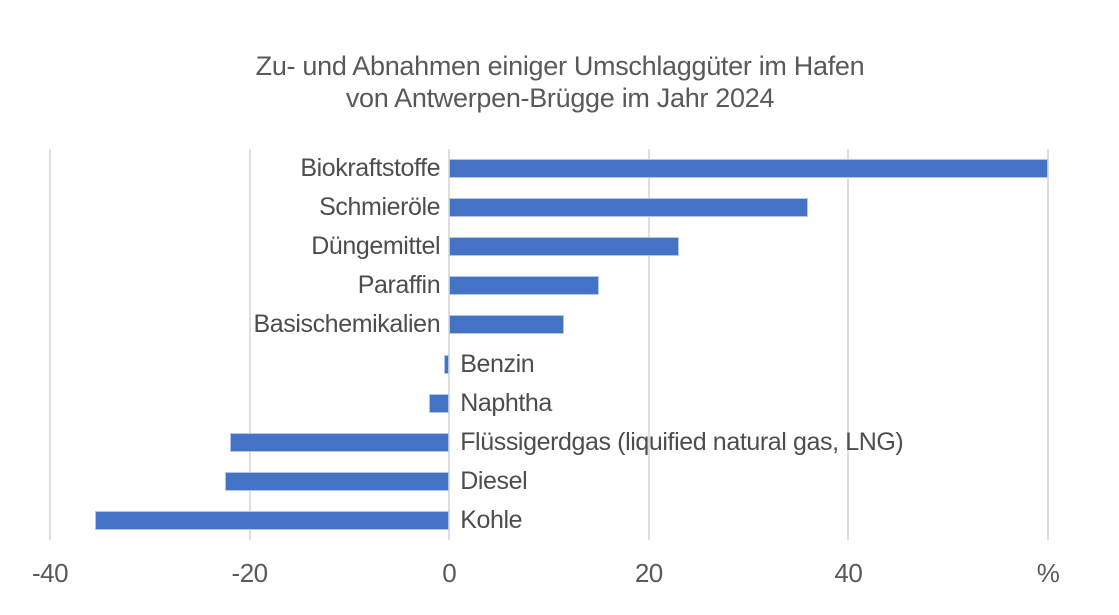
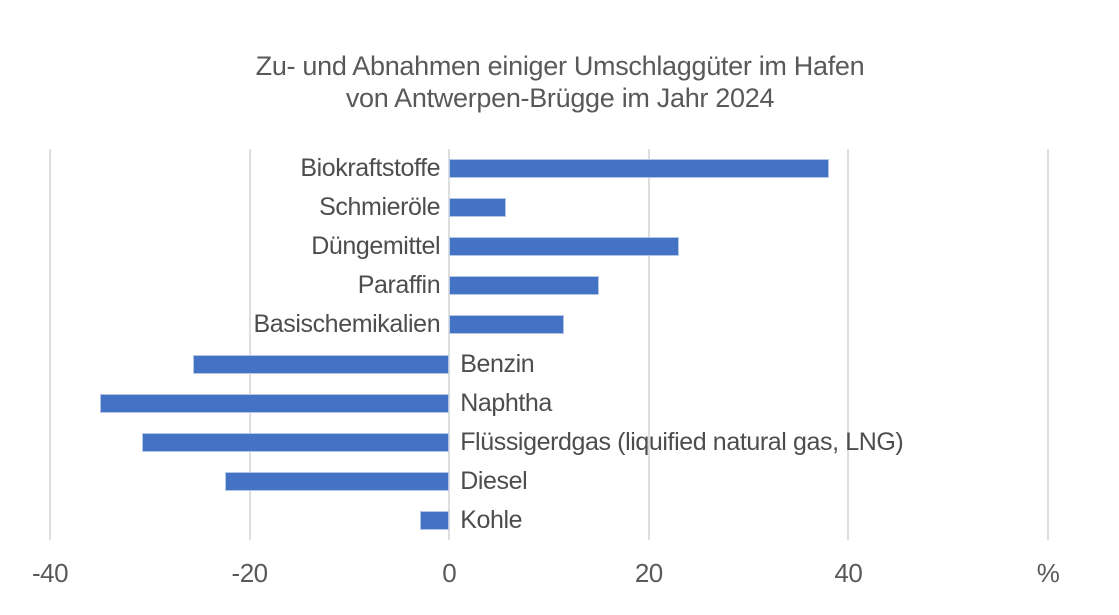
Biokraftstoffe: 60.0 -> 38.1
Schmieröle: 36.0 -> 5.7
Benzin: -0.5 -> -25.7
Naphtha: -2.0 -> -35.0
Flüssigerdgas (liquified natural gas, LNG): -22.0 -> -30.8
Kohle: -35.5 -> -2.9
